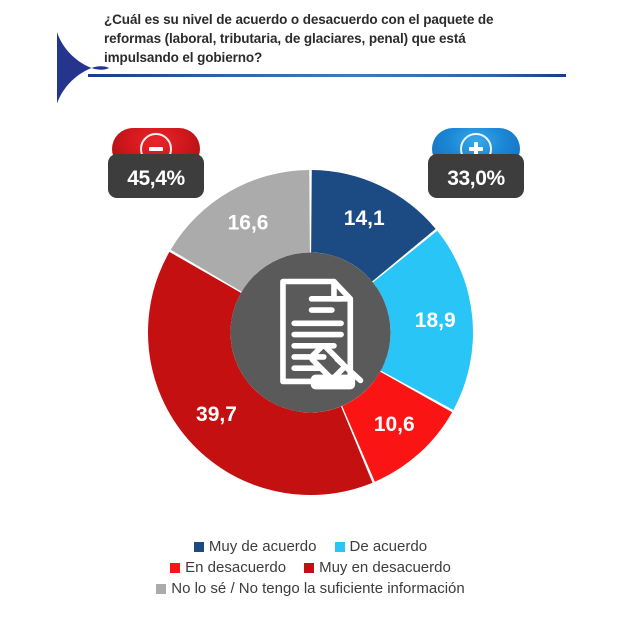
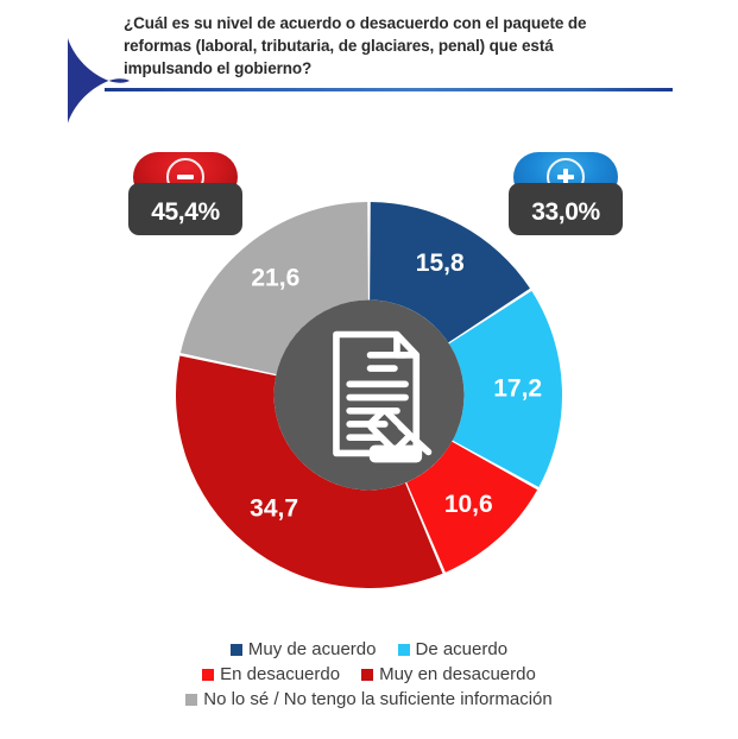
Muy de acuerdo: 14,1 -> 15,8
De acuerdo: 18,9 -> 17,2
Muy en desacuerdo: 39,7 -> 34,7
No lo sé / No tengo la suficiente información: 16,6 -> 21,6
